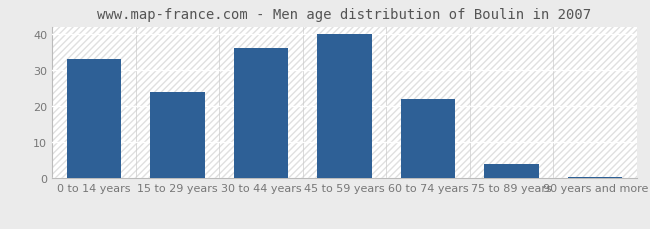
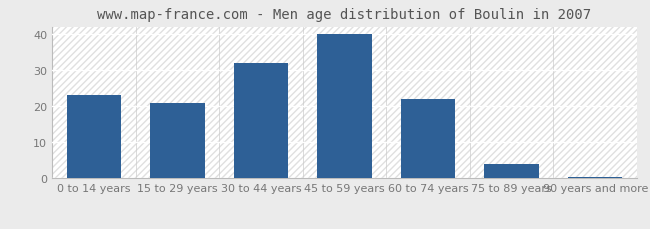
0 to 14 years: 33.0 -> 23.0
15 to 29 years: 24.0 -> 21.0
30 to 44 years: 36.0 -> 32.0
